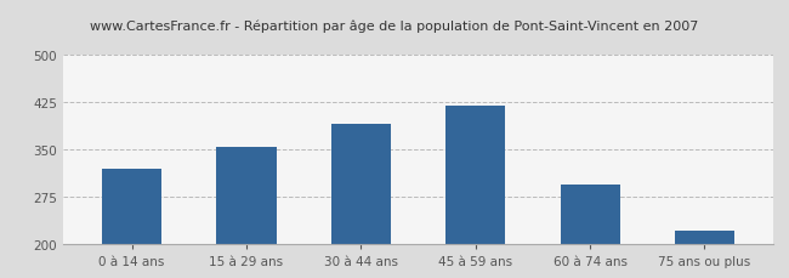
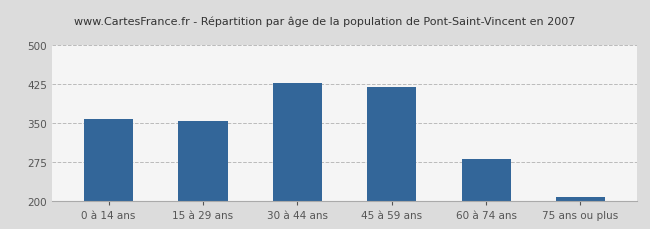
0 à 14 ans: 320 -> 358
30 à 44 ans: 390 -> 427
60 à 74 ans: 294 -> 281
75 ans ou plus: 222 -> 209
